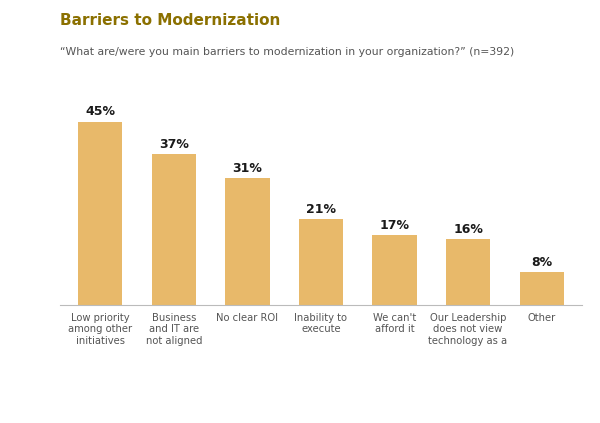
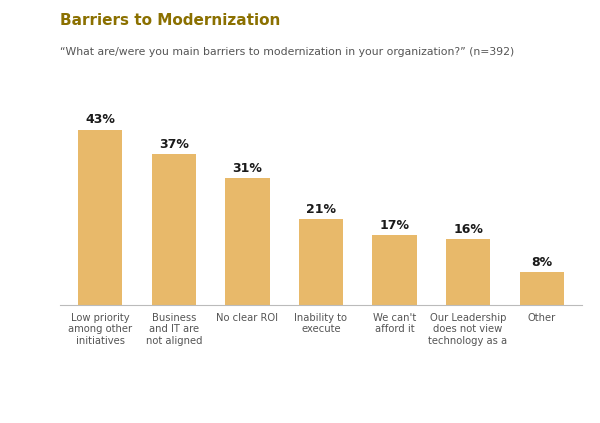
Low priority among other initiatives: 45% -> 43%
